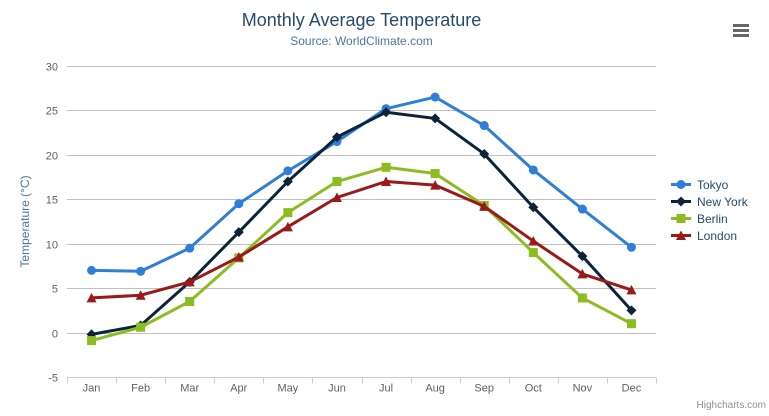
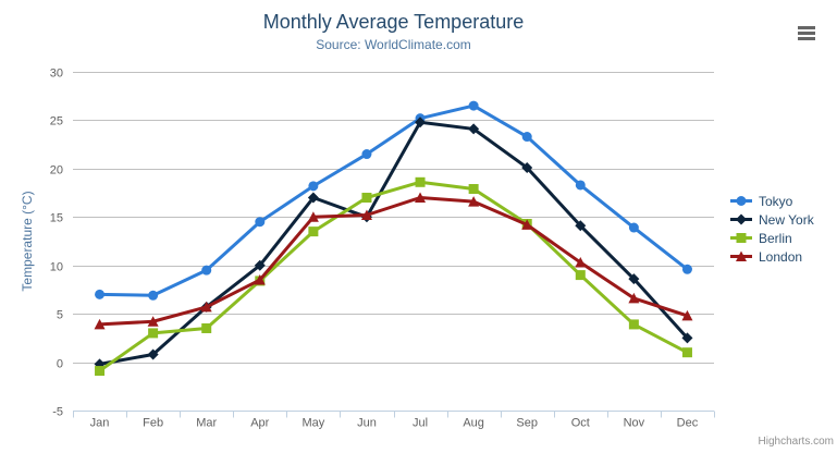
Berlin/Feb: 1 -> 3
New York/Apr: 11 -> 10
London/May: 12 -> 15
New York/Jun: 22 -> 15
